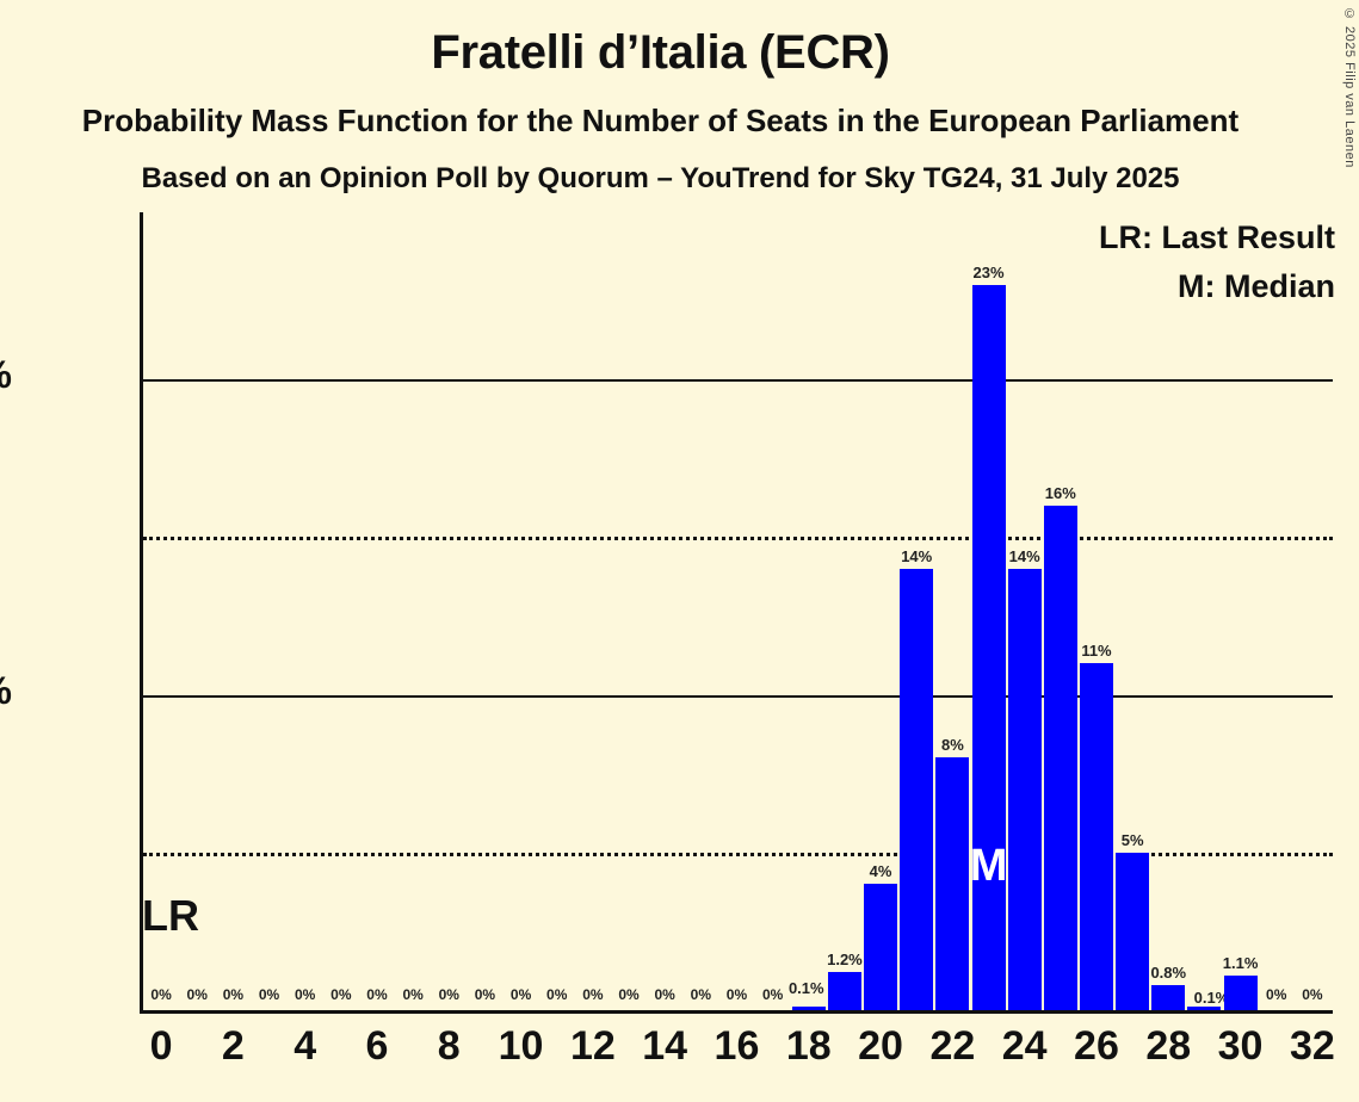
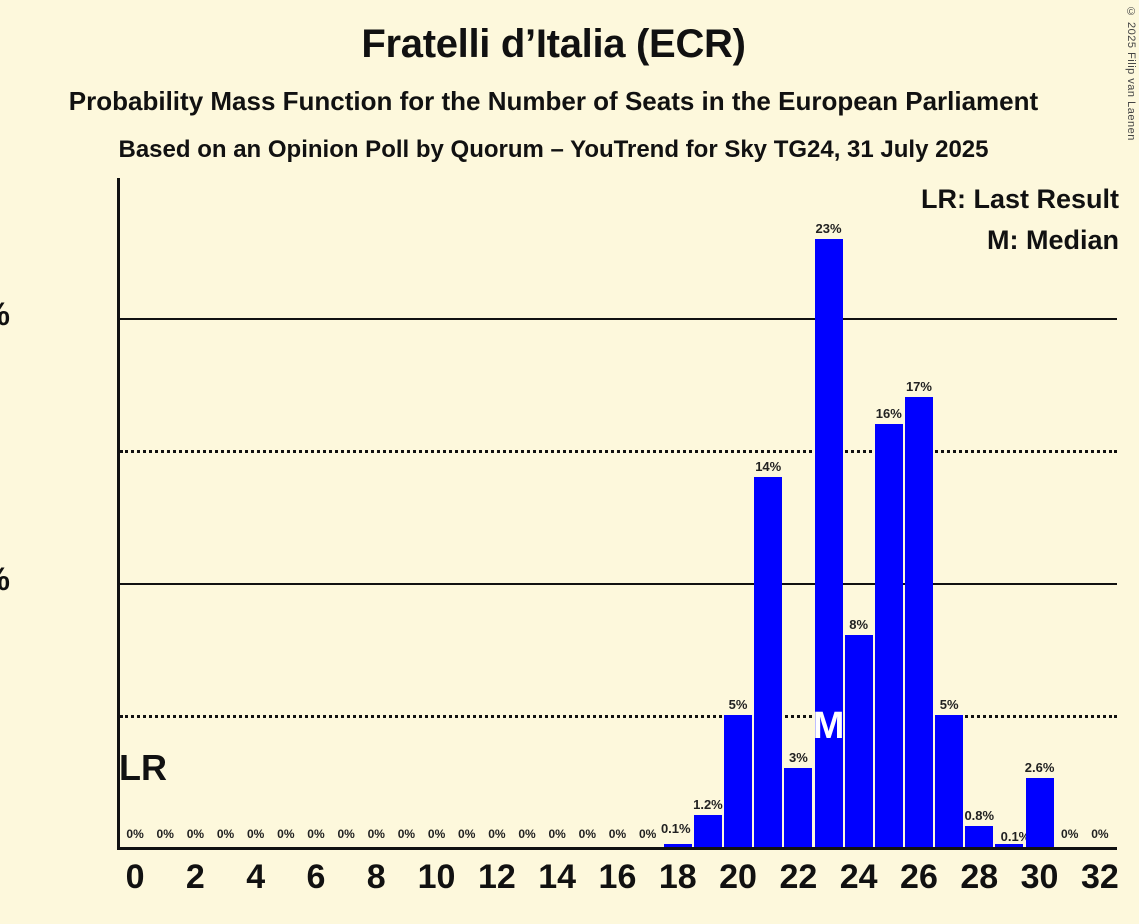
20: 4% -> 5%
22: 8% -> 3%
24: 14% -> 8%
26: 11% -> 17%
30: 1.1% -> 2.6%
